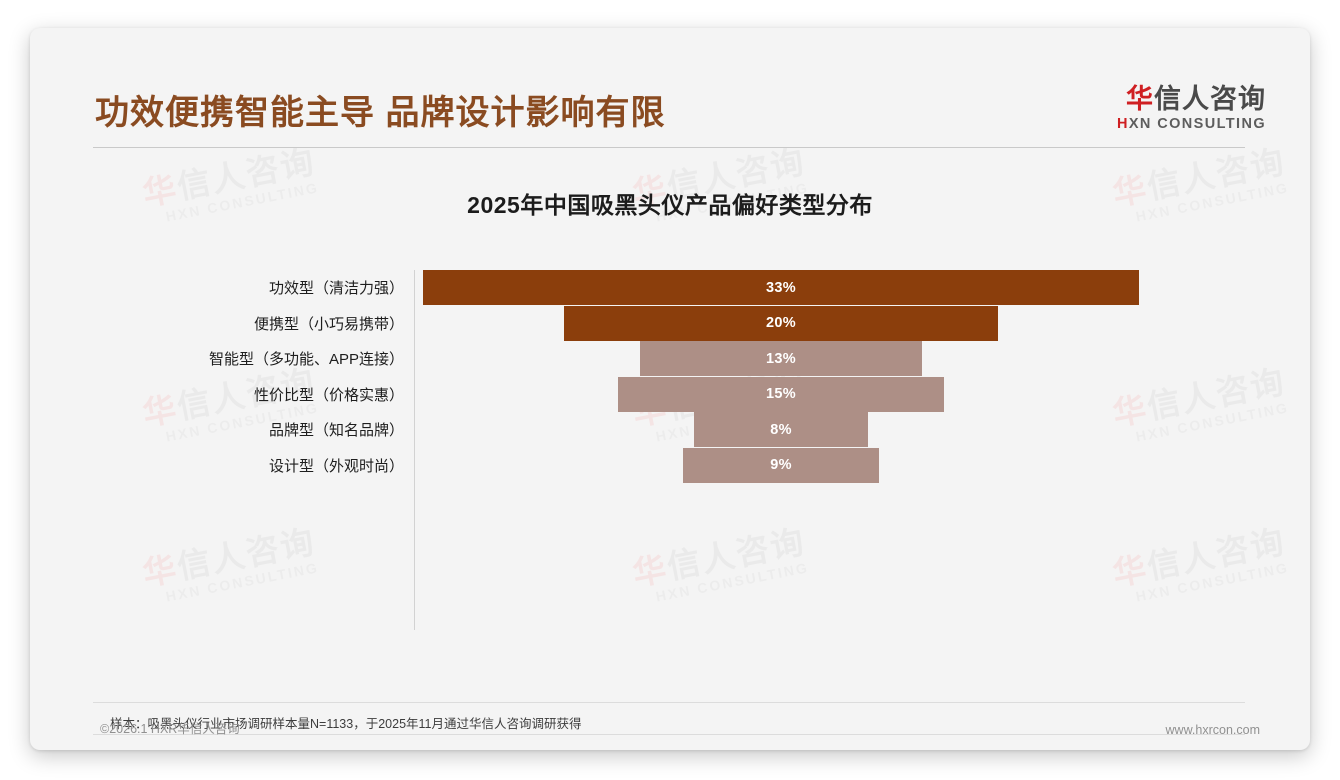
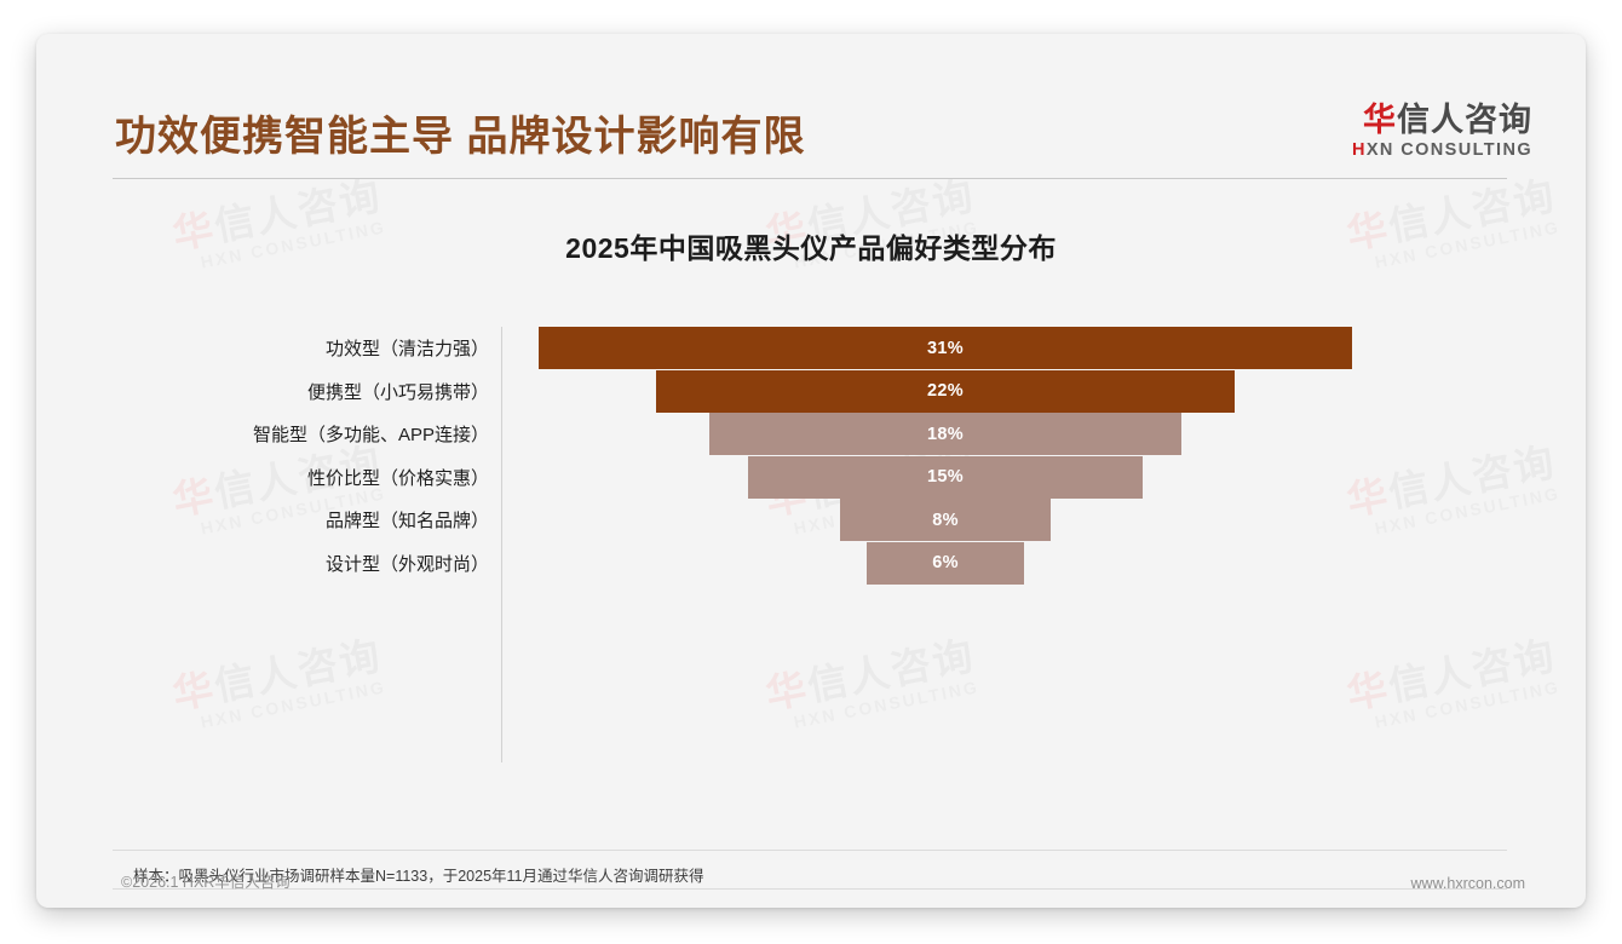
功效型（清洁力强）: 33% -> 31%
便携型（小巧易携带）: 20% -> 22%
智能型（多功能、APP连接）: 13% -> 18%
设计型（外观时尚）: 9% -> 6%
